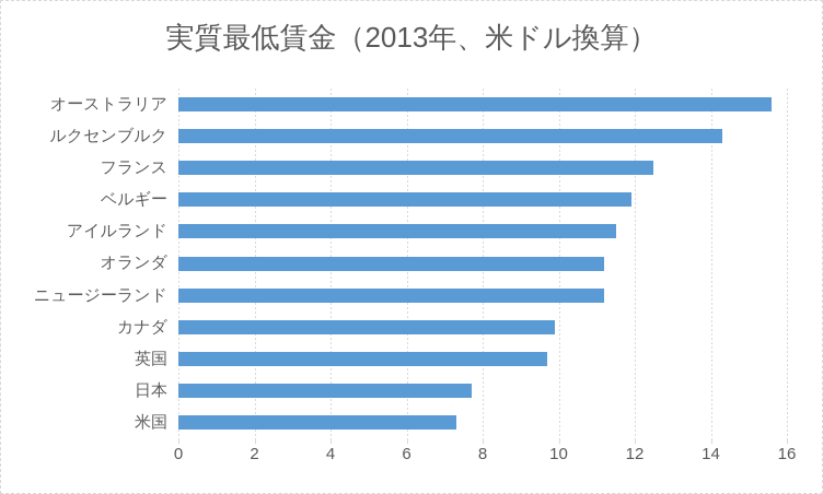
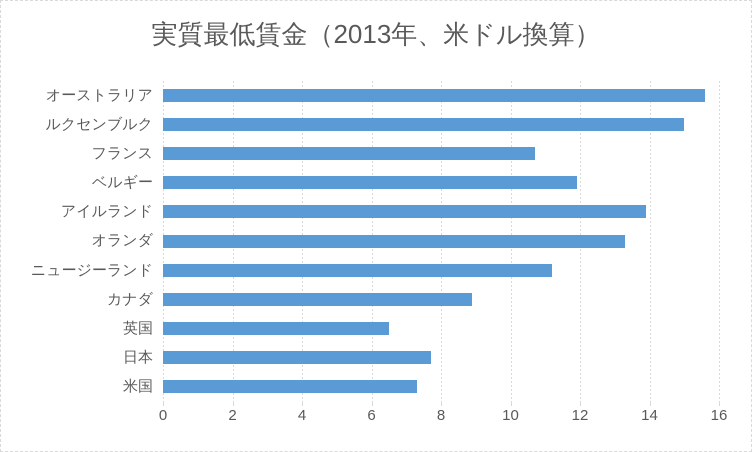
ルクセンブルク: 14.3 -> 15.0
フランス: 12.5 -> 10.7
アイルランド: 11.5 -> 13.9
オランダ: 11.2 -> 13.3
カナダ: 9.9 -> 8.9
英国: 9.7 -> 6.5
